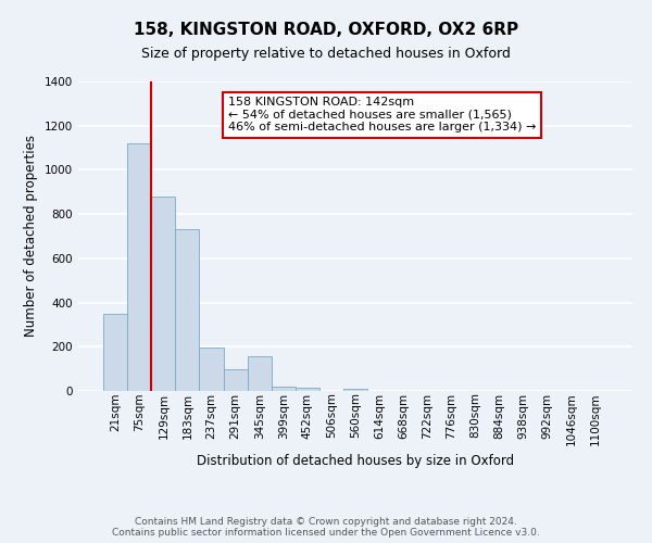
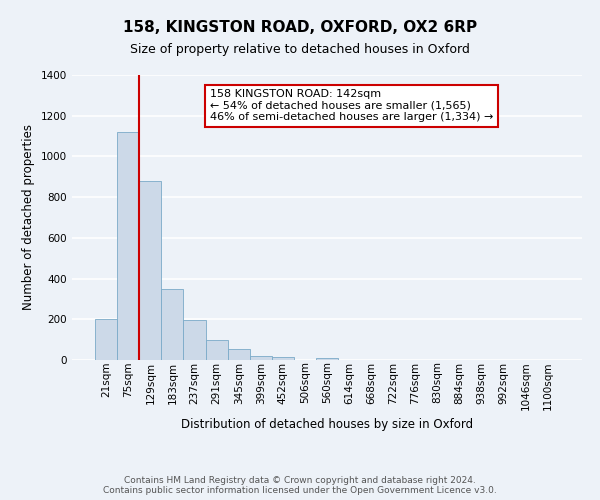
21sqm: 350 -> 200
183sqm: 730 -> 350
345sqm: 155 -> 55
